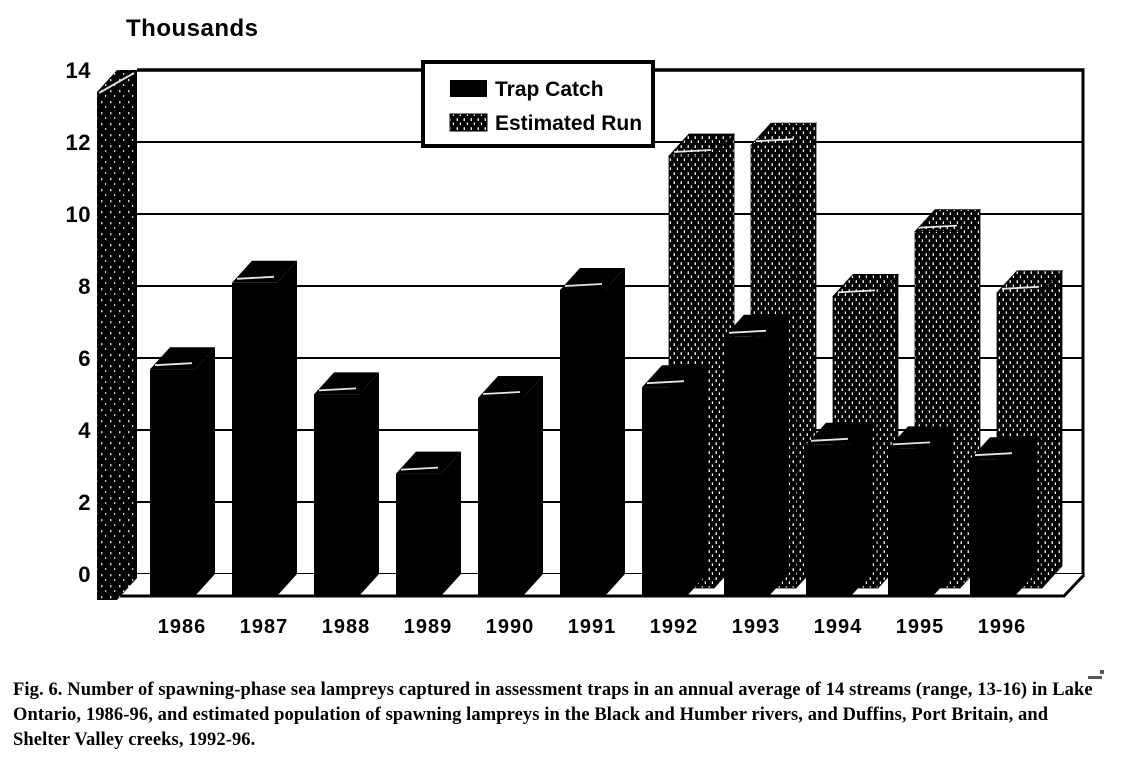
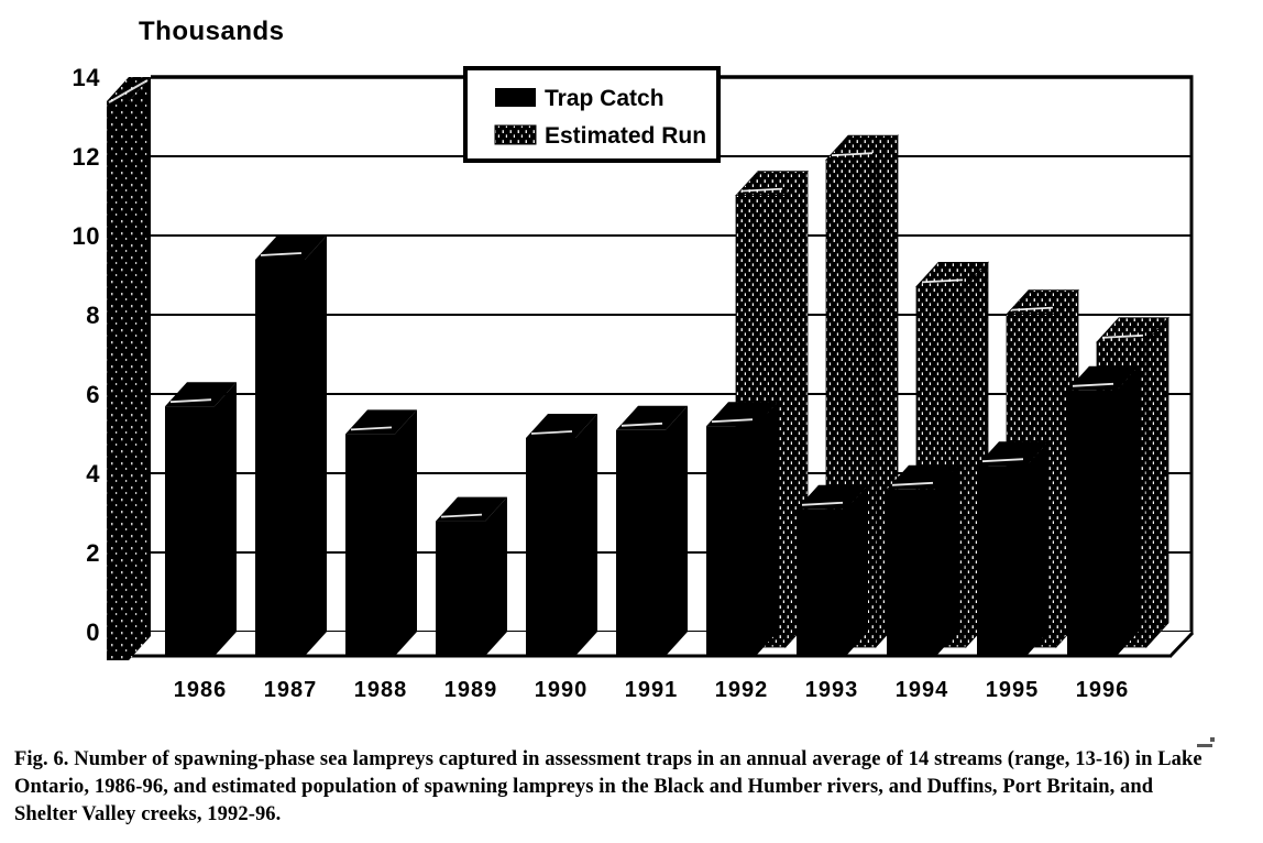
Trap Catch/1987: 8.7 -> 10.0
Trap Catch/1991: 8.5 -> 5.7
Estimated Run/1992: 12.0 -> 11.4
Trap Catch/1993: 7.2 -> 3.7
Estimated Run/1994: 8.1 -> 9.1
Trap Catch/1995: 4.1 -> 4.8
Estimated Run/1995: 9.9 -> 8.4
Trap Catch/1996: 3.8 -> 6.7
Estimated Run/1996: 8.2 -> 7.7
